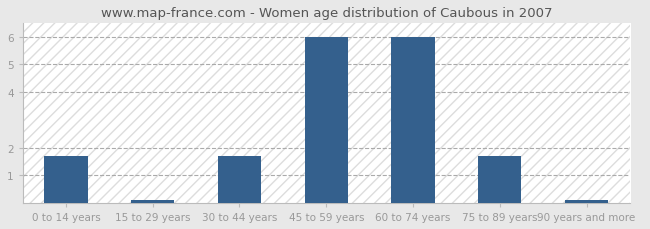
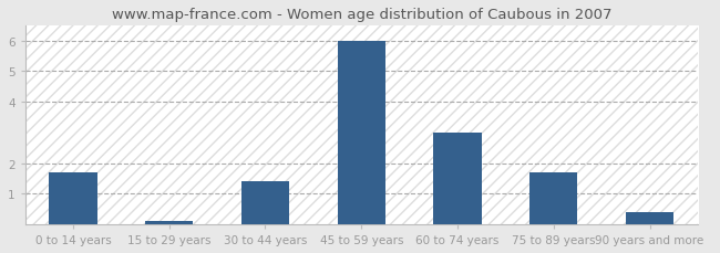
30 to 44 years: 1.7 -> 1.4
60 to 74 years: 6.0 -> 3.0
90 years and more: 0.1 -> 0.4
